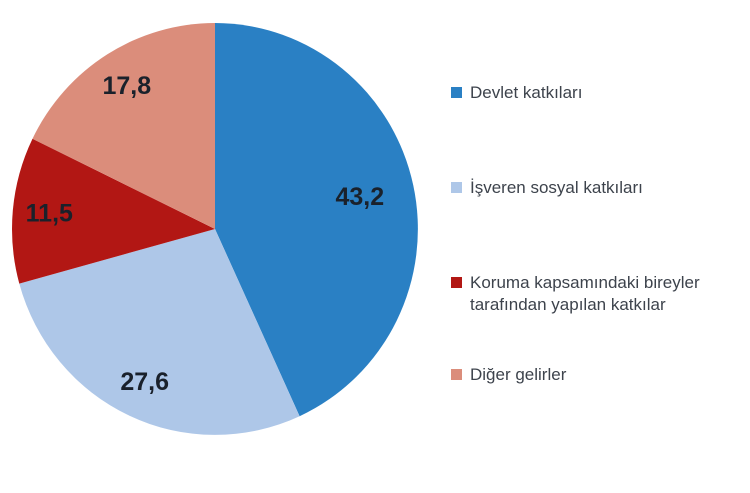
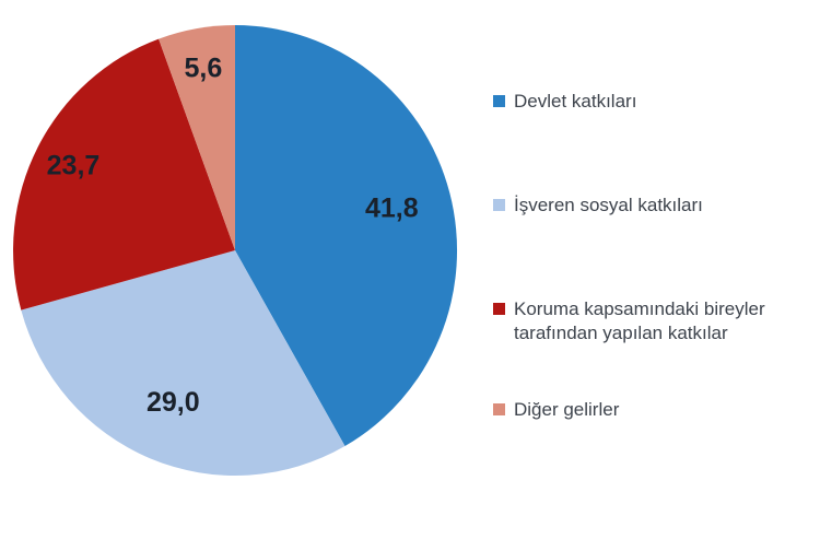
Devlet katkıları: 43,2 -> 41,8
İşveren sosyal katkıları: 27,6 -> 29,0
Koruma kapsamındaki bireyler tarafından yapılan katkılar: 11,5 -> 23,7
Diğer gelirler: 17,8 -> 5,6
